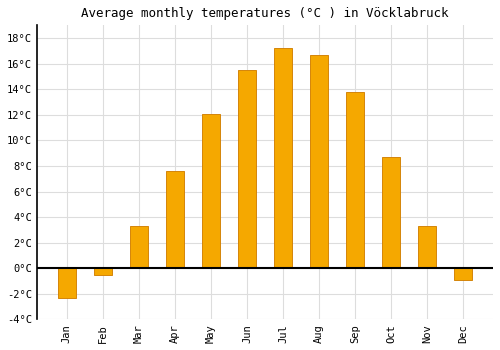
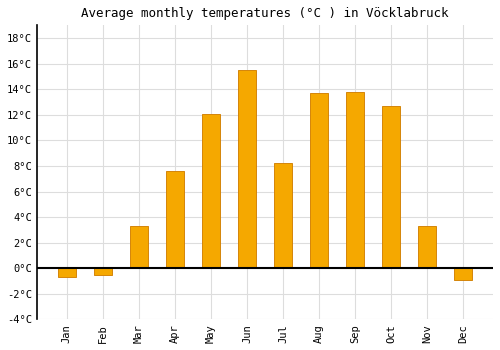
Jan: -2.3°C -> -0.7°C
Jul: 17.2°C -> 8.2°C
Aug: 16.7°C -> 13.7°C
Oct: 8.7°C -> 12.7°C
